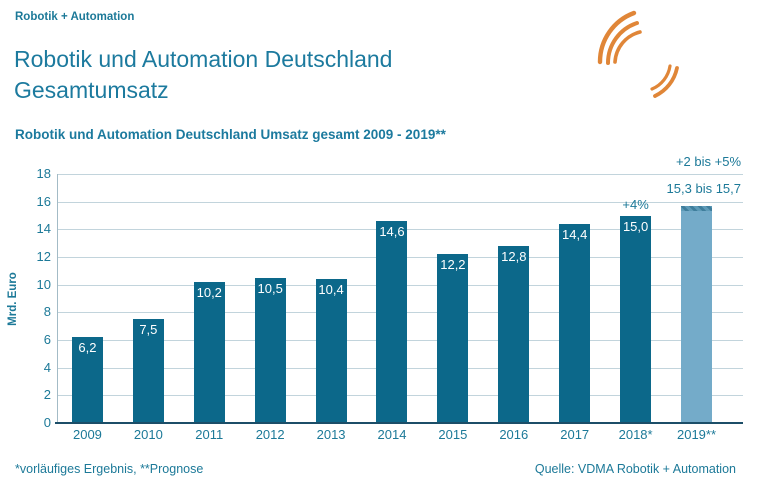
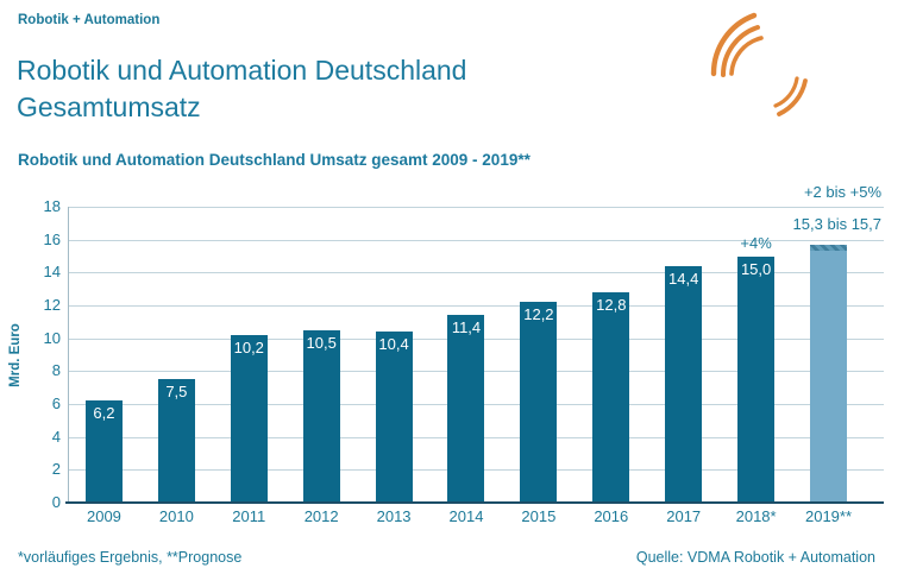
2014: 14,6 -> 11,4
